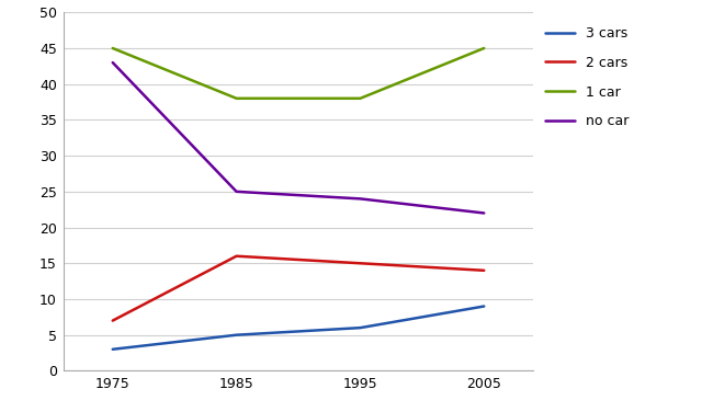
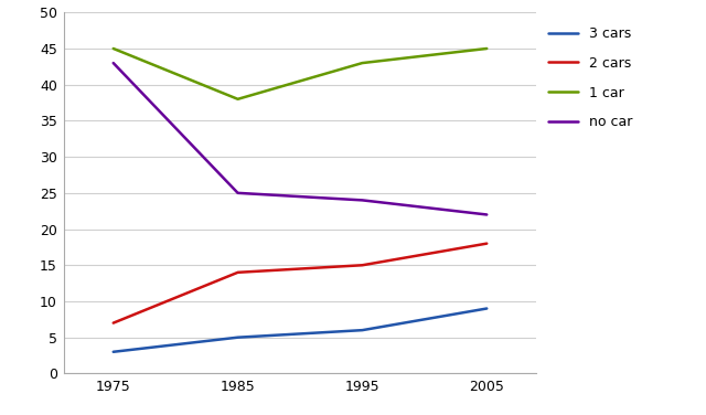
2 cars/1985: 16 -> 14
1 car/1995: 38 -> 43
2 cars/2005: 14 -> 18
